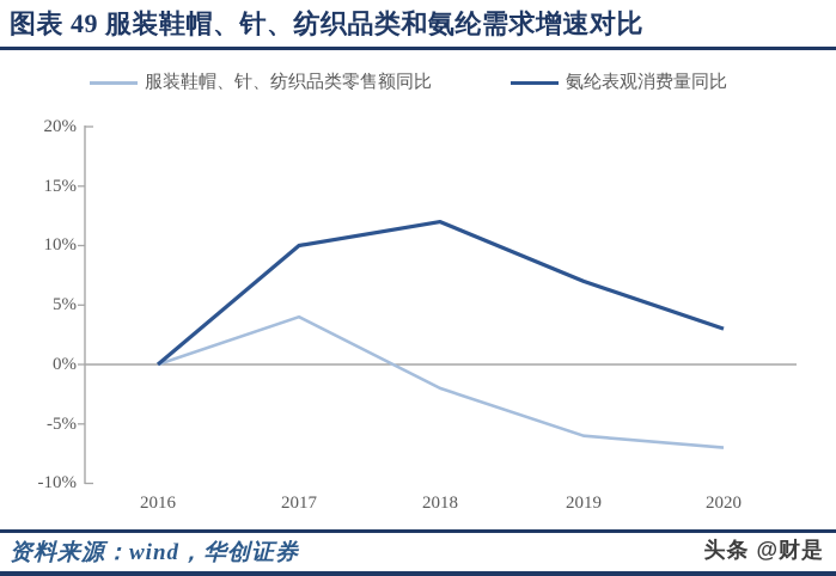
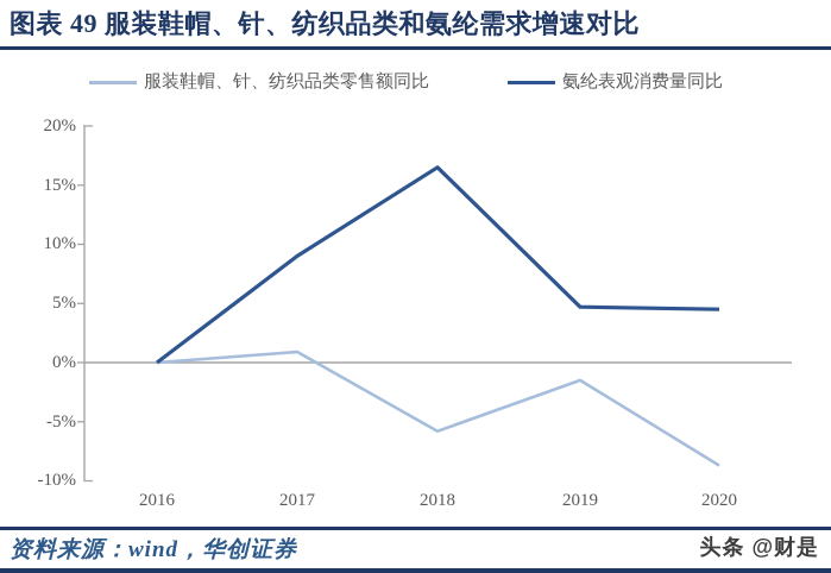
服装鞋帽、针、纺织品类零售额同比/2017: 4% -> 1%
氨纶表观消费量同比/2017: 10% -> 9%
服装鞋帽、针、纺织品类零售额同比/2018: -2% -> -6%
氨纶表观消费量同比/2018: 12% -> 16%
服装鞋帽、针、纺织品类零售额同比/2019: -6% -> -2%
氨纶表观消费量同比/2019: 7% -> 5%
服装鞋帽、针、纺织品类零售额同比/2020: -7% -> -9%
氨纶表观消费量同比/2020: 3% -> 4%
